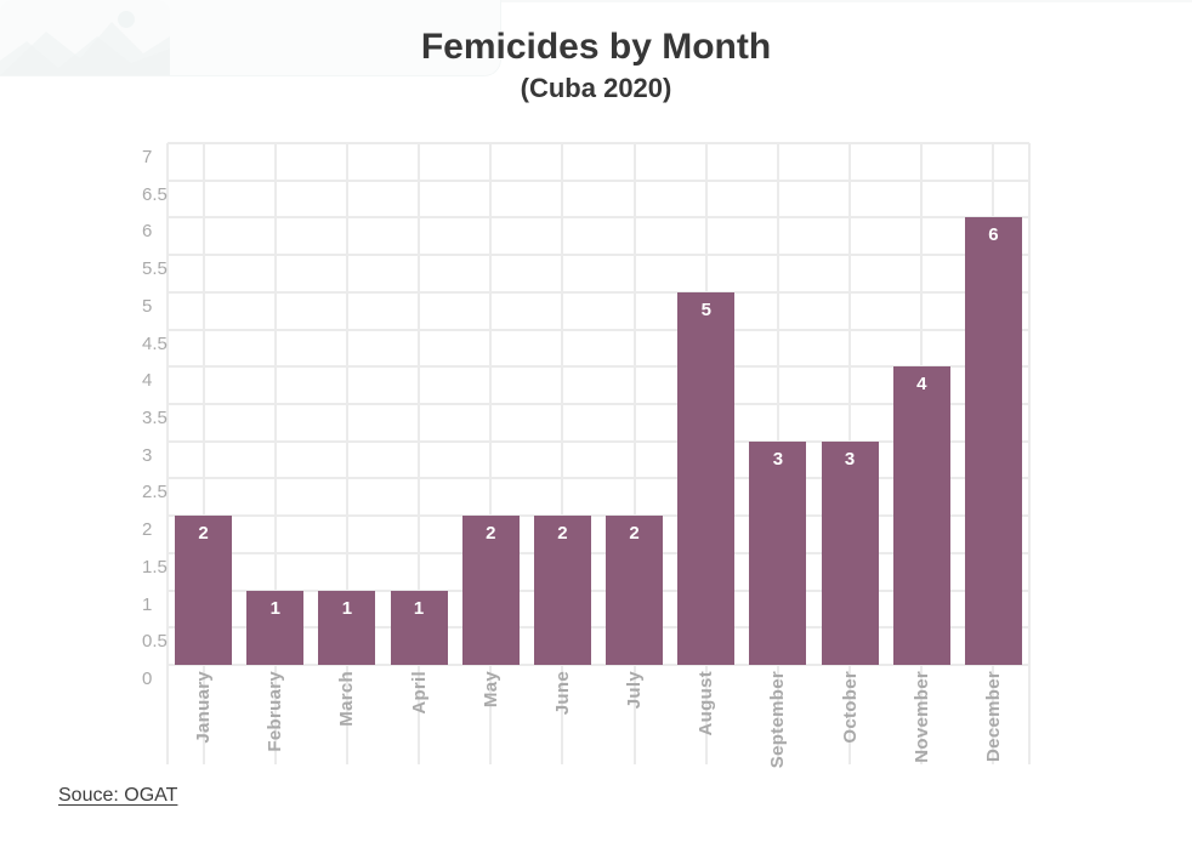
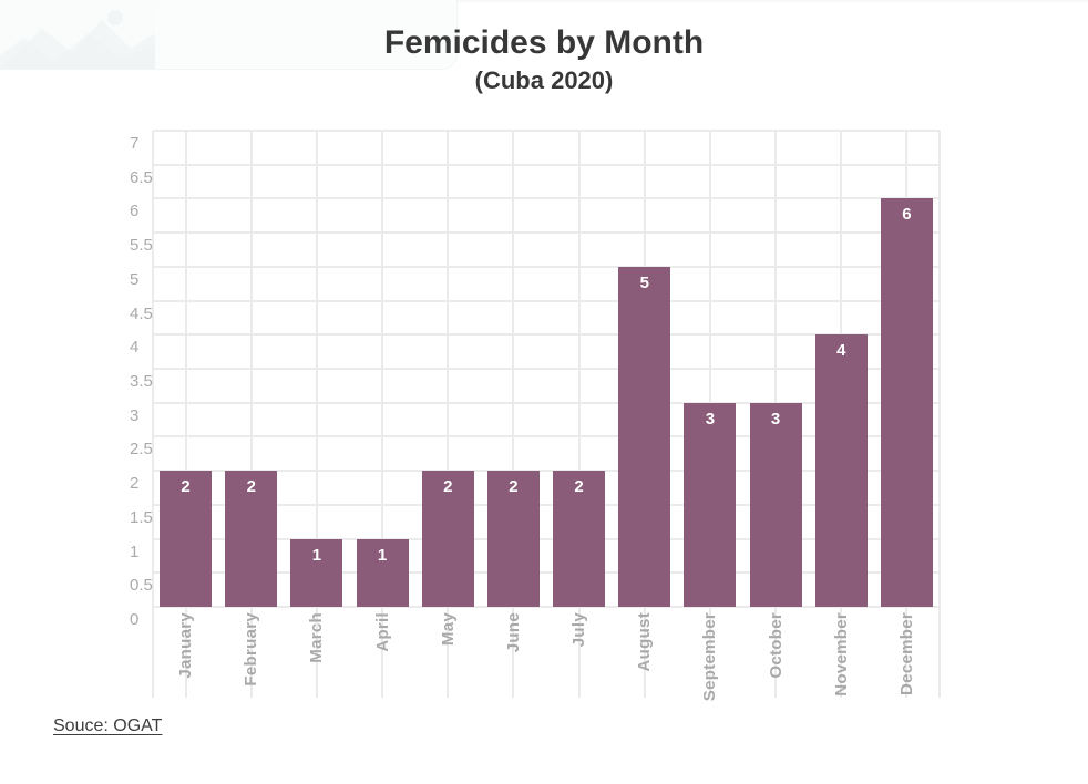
February: 1 -> 2
